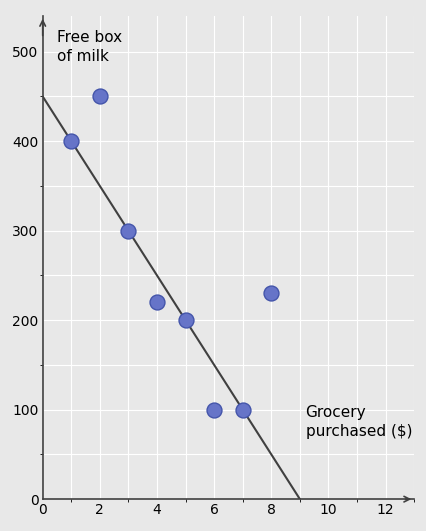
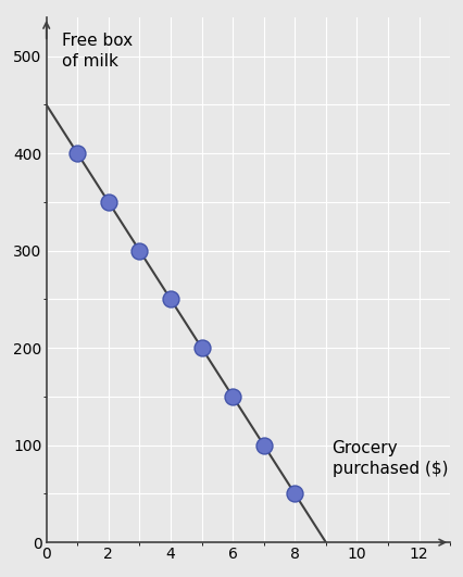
2: 450 -> 350
4: 220 -> 250
6: 100 -> 150
8: 230 -> 50
